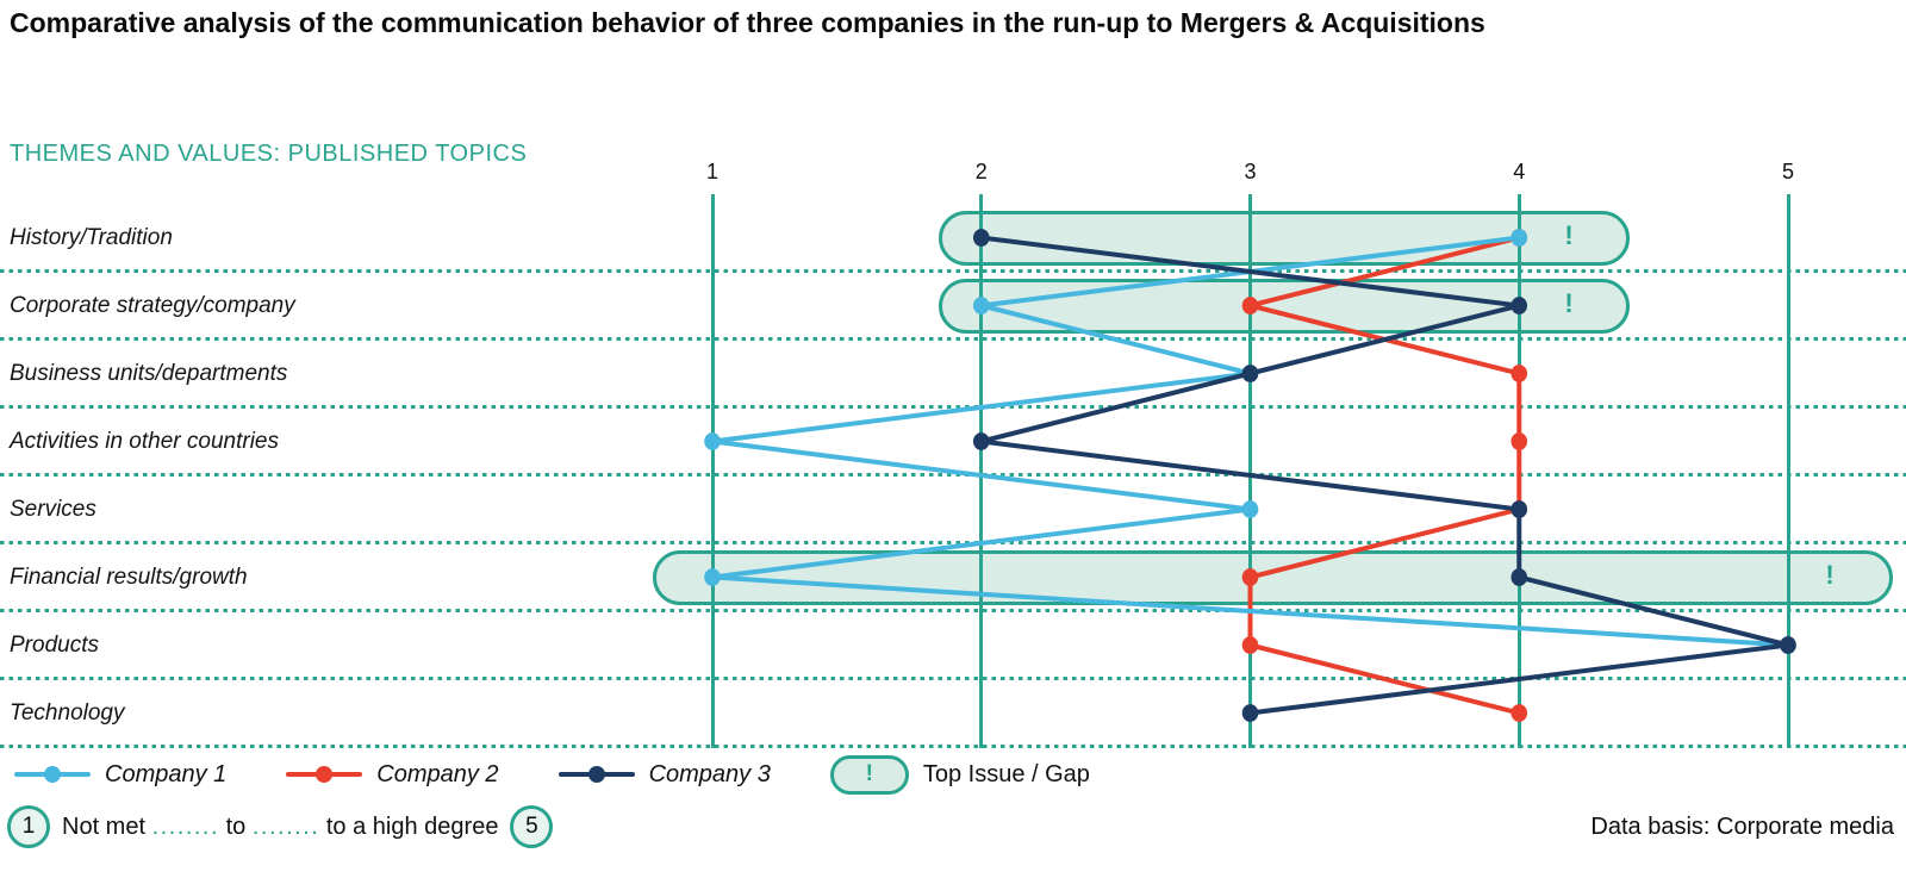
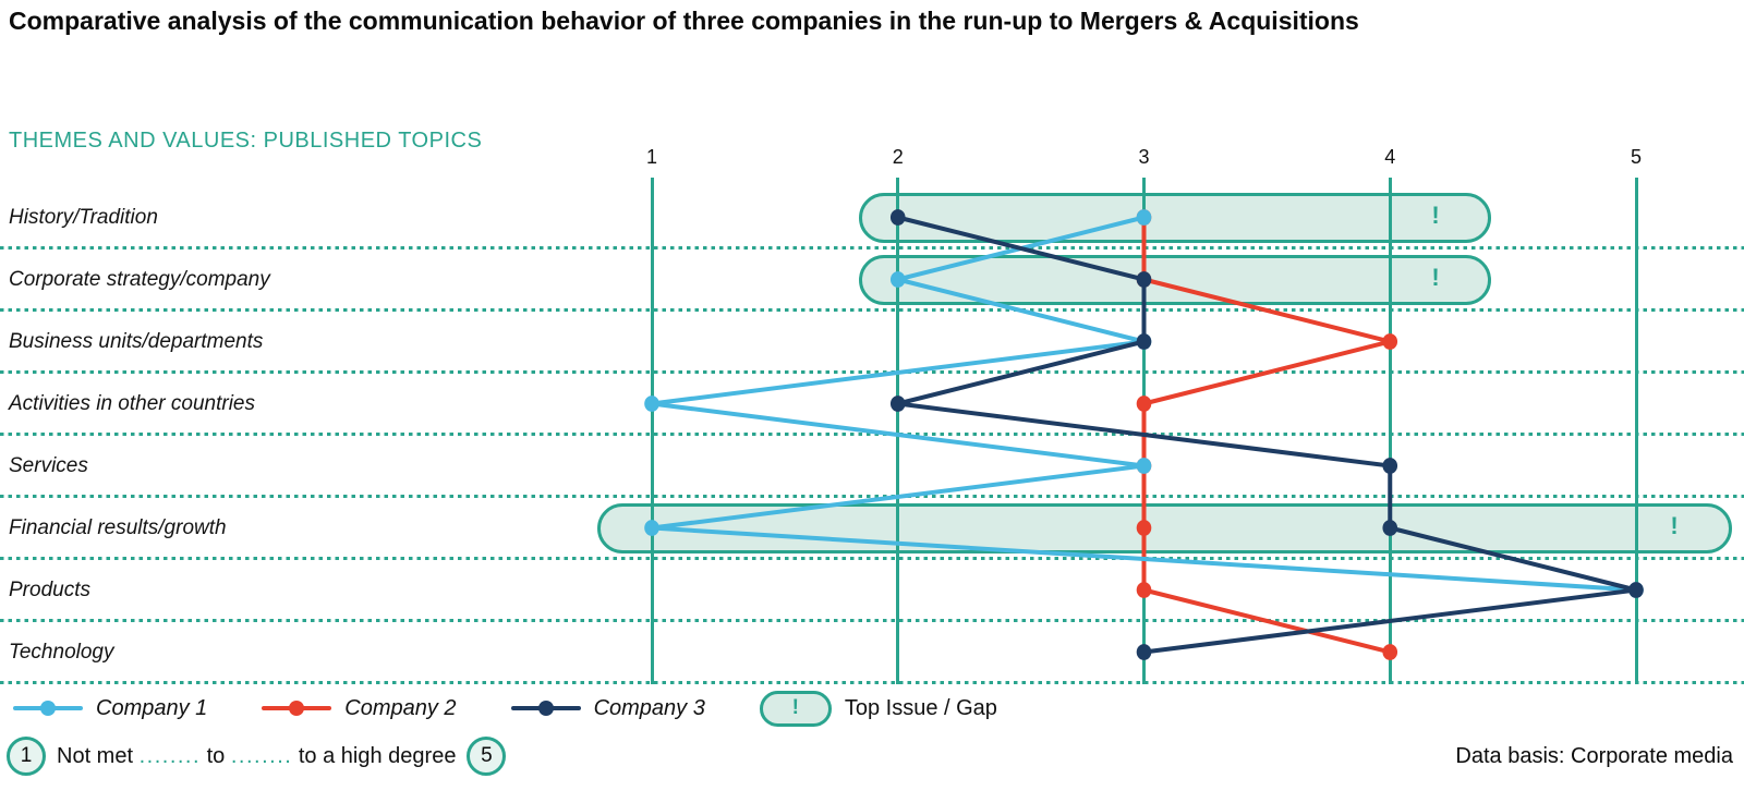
Company 1/History/Tradition: 4 -> 3
Company 2/History/Tradition: 4 -> 3
Company 3/Corporate strategy/company: 4 -> 3
Company 2/Activities in other countries: 4 -> 3
Company 2/Services: 4 -> 3
